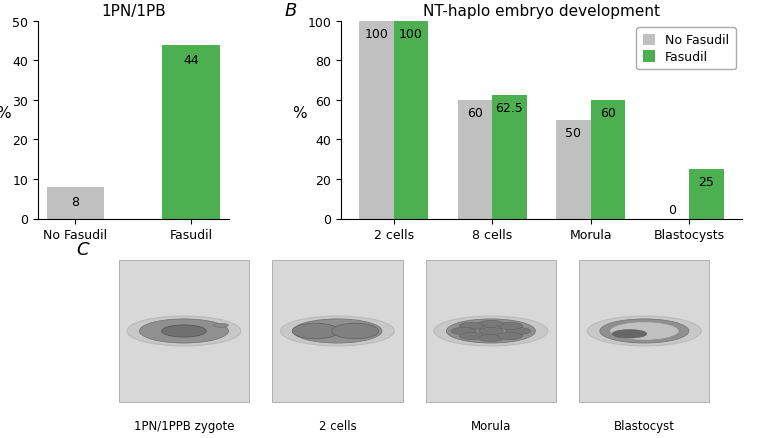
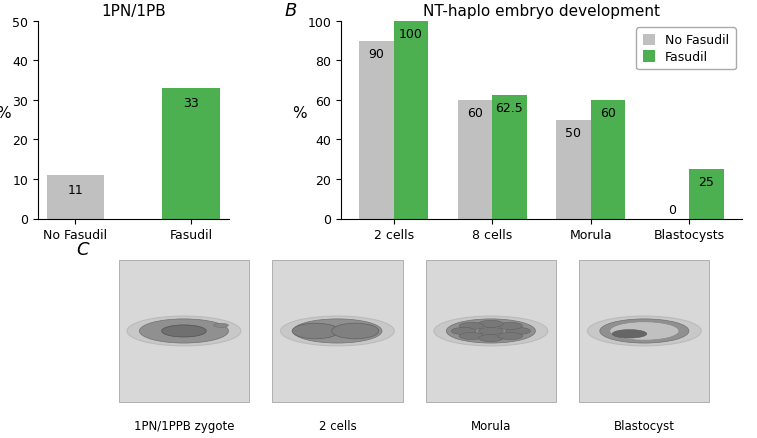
1PN/1PB/No Fasudil: 8 -> 11
1PN/1PB/Fasudil: 44 -> 33
NT-haplo embryo development/No Fasudil/2 cells: 100 -> 90
